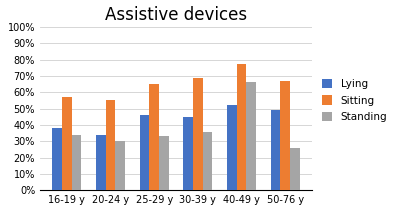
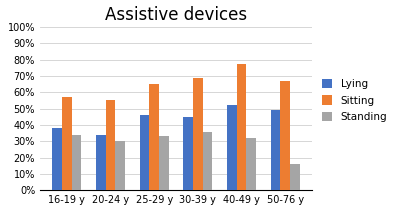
Standing/40-49 y: 66% -> 32%
Standing/50-76 y: 26% -> 16%
